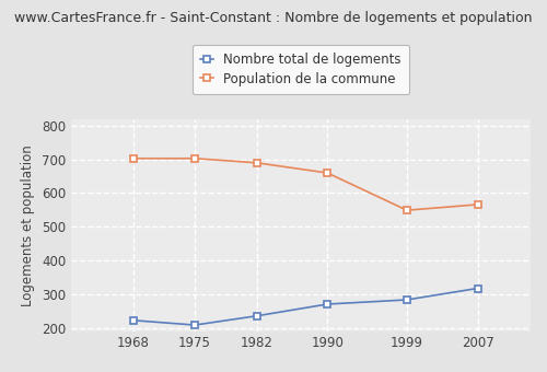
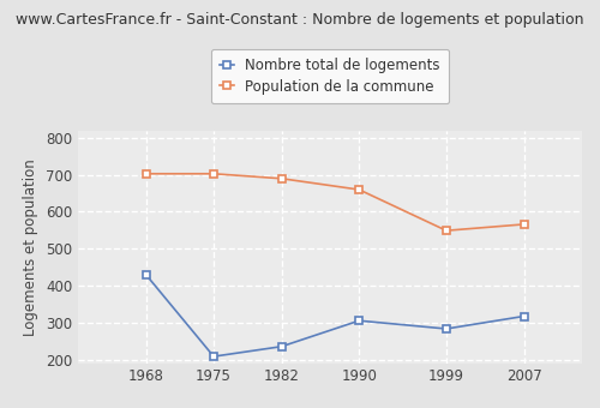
Nombre total de logements/1968: 222 -> 430
Nombre total de logements/1990: 270 -> 305
